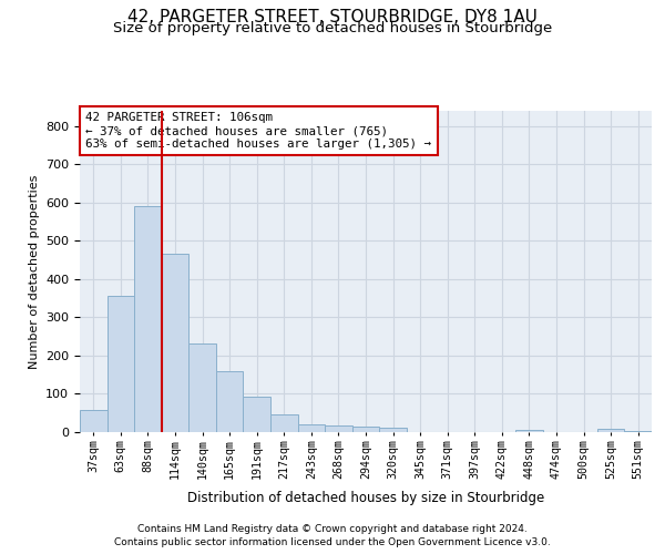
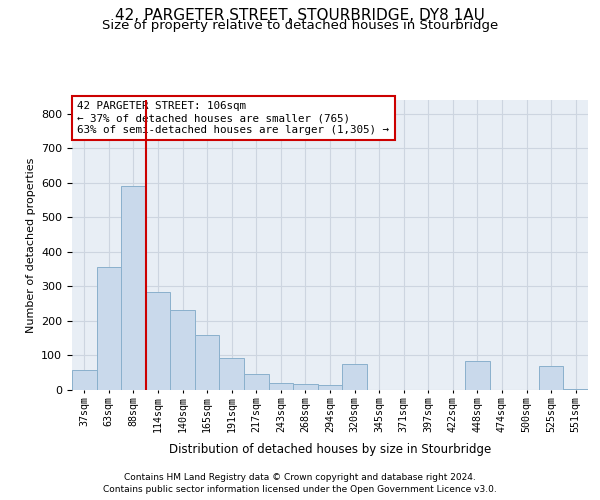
114sqm: 466 -> 285
320sqm: 12 -> 75
448sqm: 5 -> 85
525sqm: 8 -> 70
